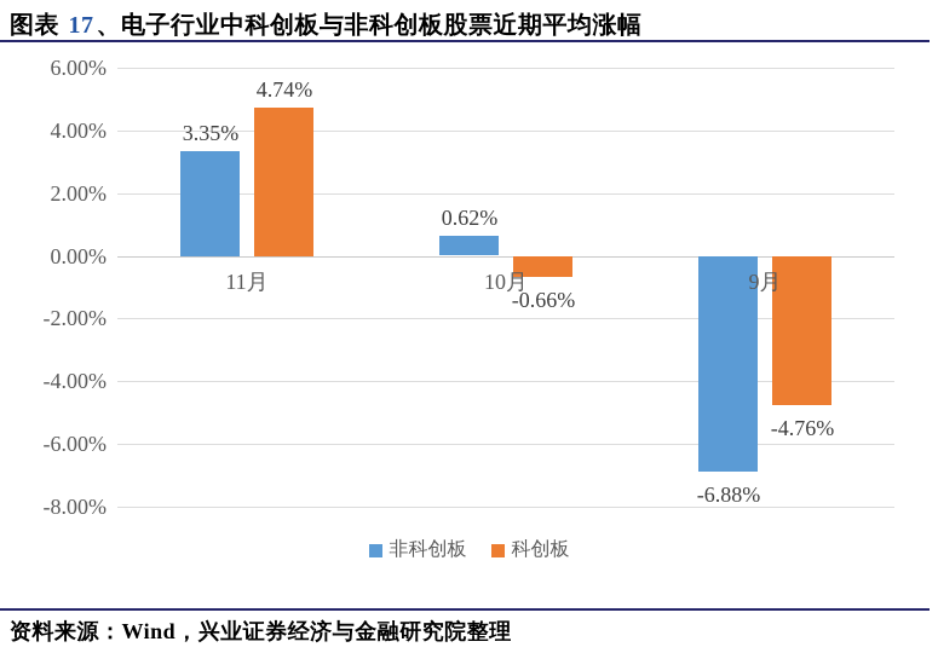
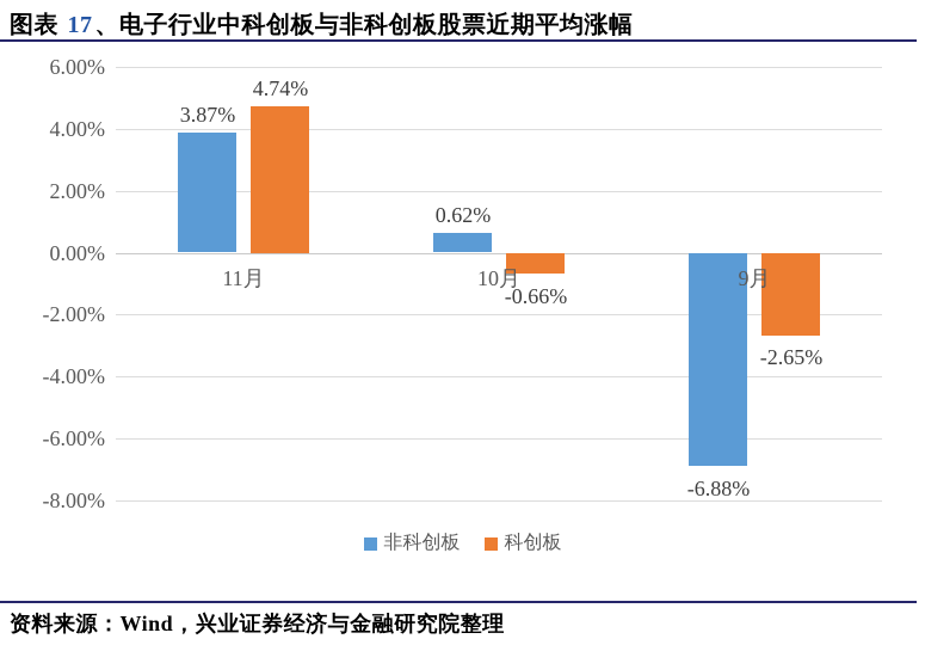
非科创板/11月: 3.35% -> 3.87%
科创板/9月: -4.76% -> -2.65%
